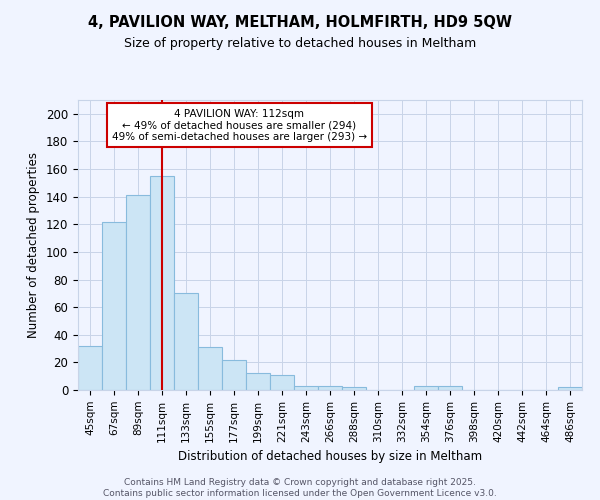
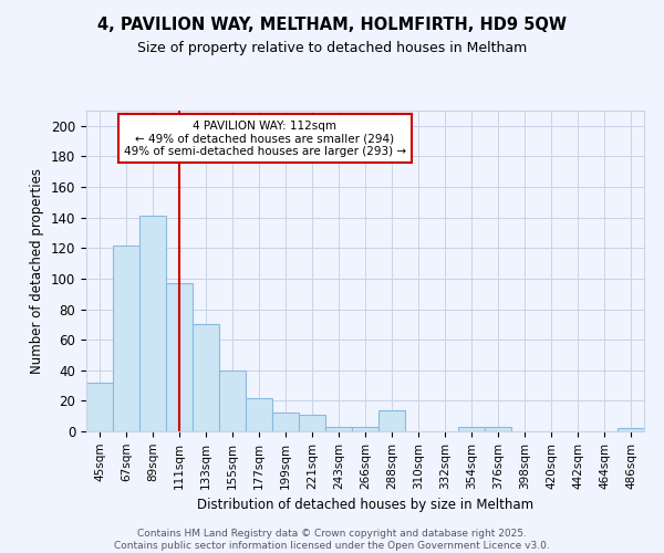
111sqm: 155 -> 97
155sqm: 31 -> 40
288sqm: 2 -> 14
